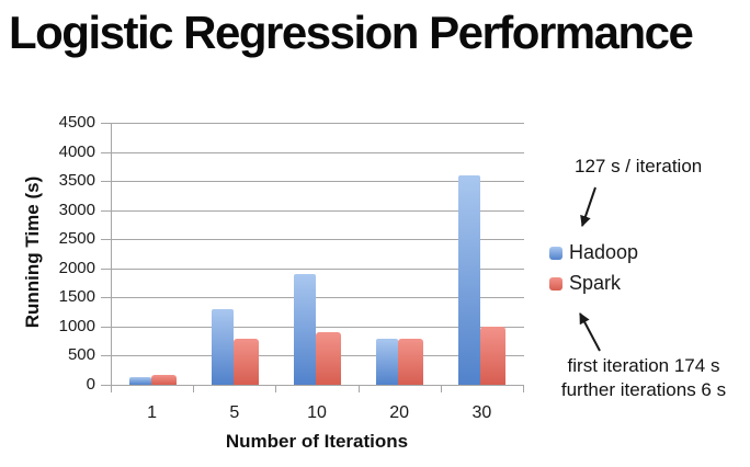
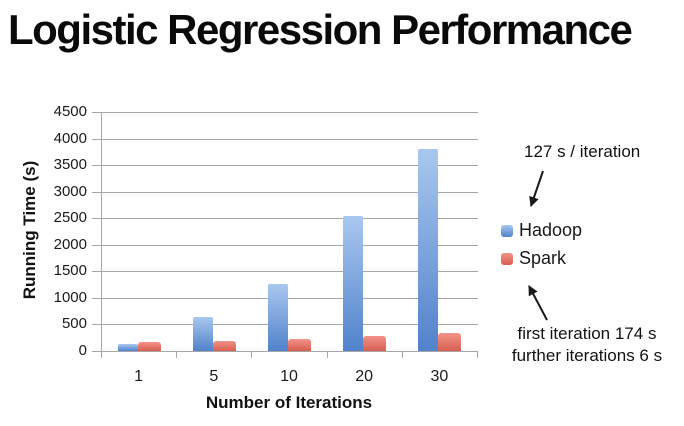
Hadoop/5: 1300 -> 600
Spark/5: 800 -> 200
Hadoop/10: 1900 -> 1300
Spark/10: 900 -> 200
Hadoop/20: 800 -> 2500
Spark/20: 800 -> 300
Hadoop/30: 3600 -> 3800
Spark/30: 1000 -> 300
